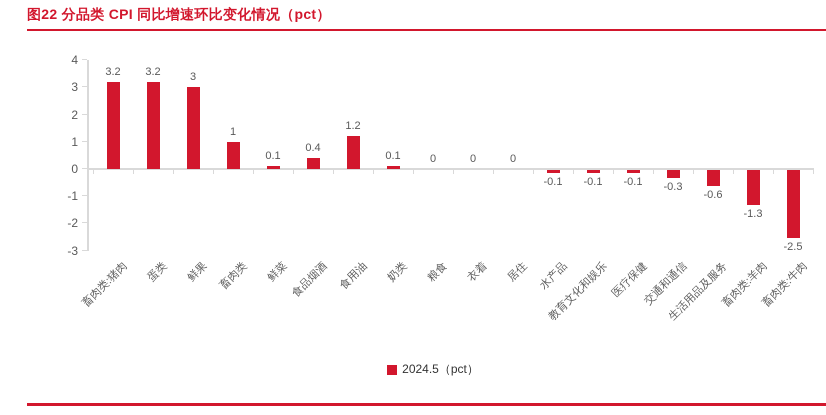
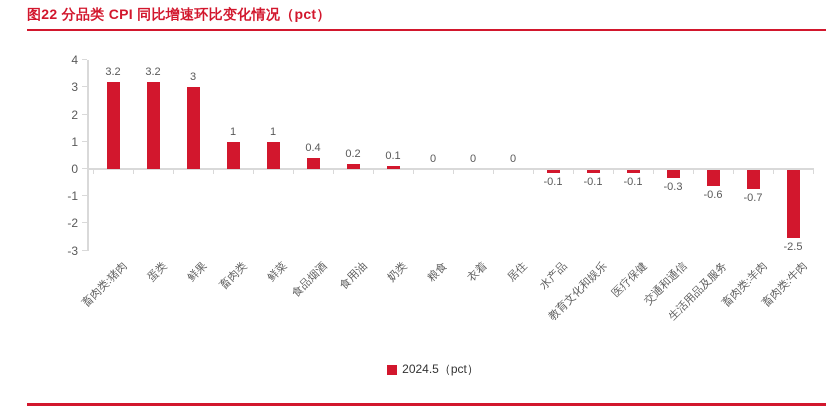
鲜菜: 0.1 -> 1
食用油: 1.2 -> 0.2
畜肉类:羊肉: -1.3 -> -0.7
